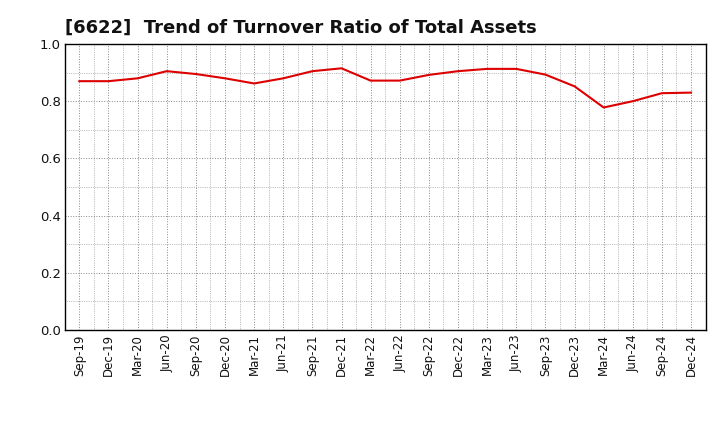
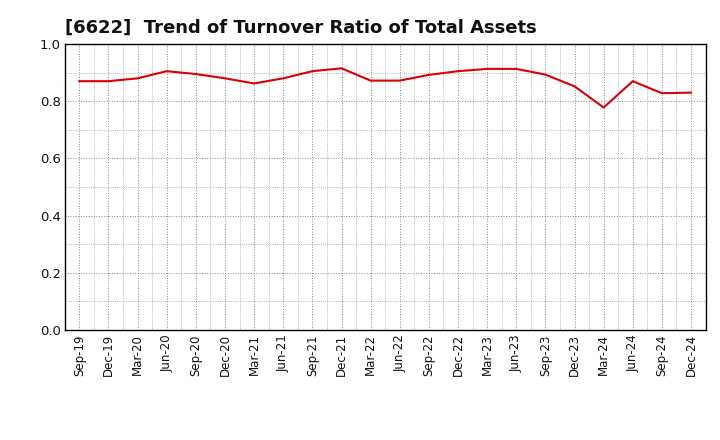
Jun-24: 0.800 -> 0.870
